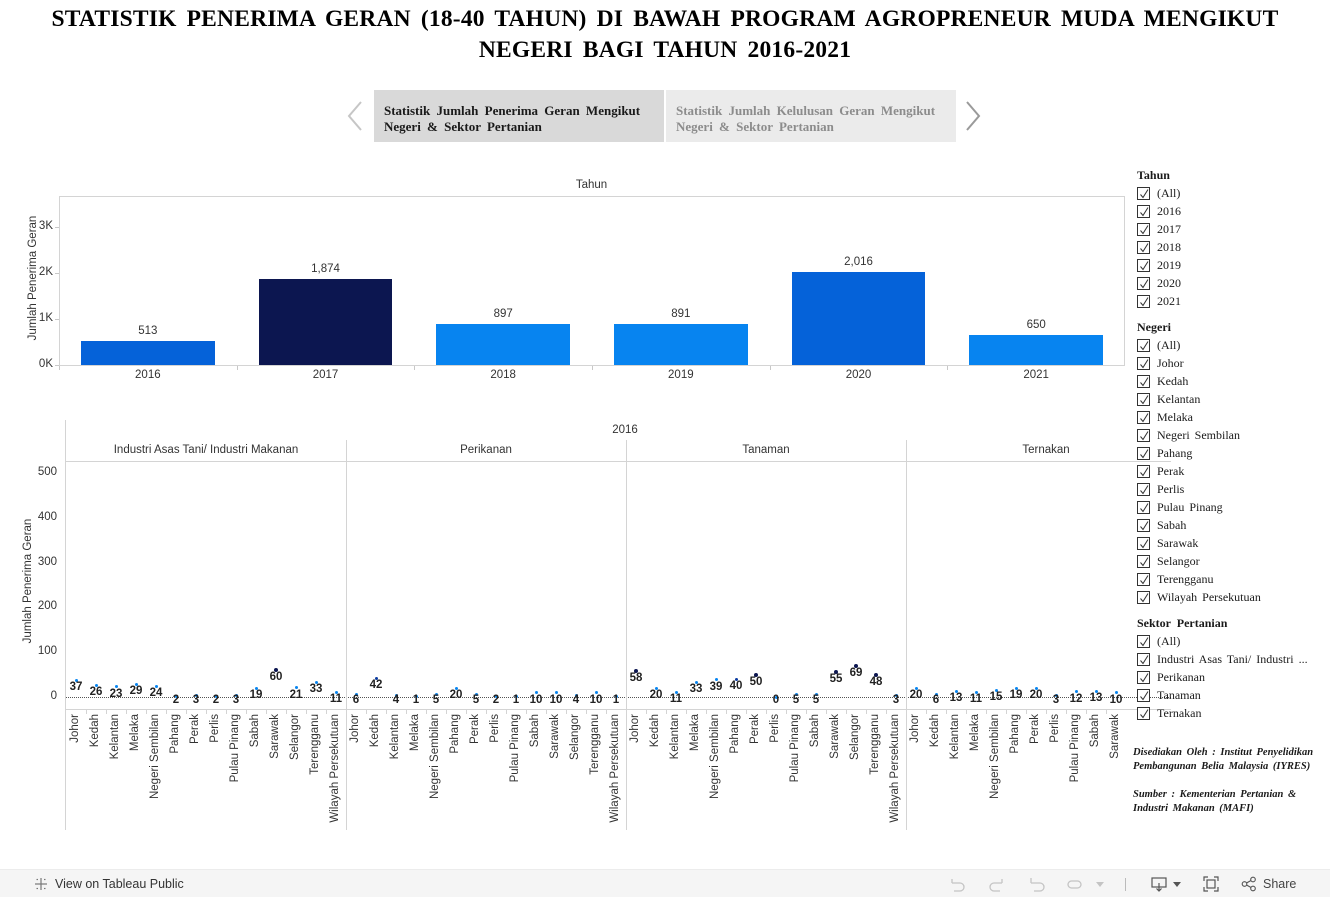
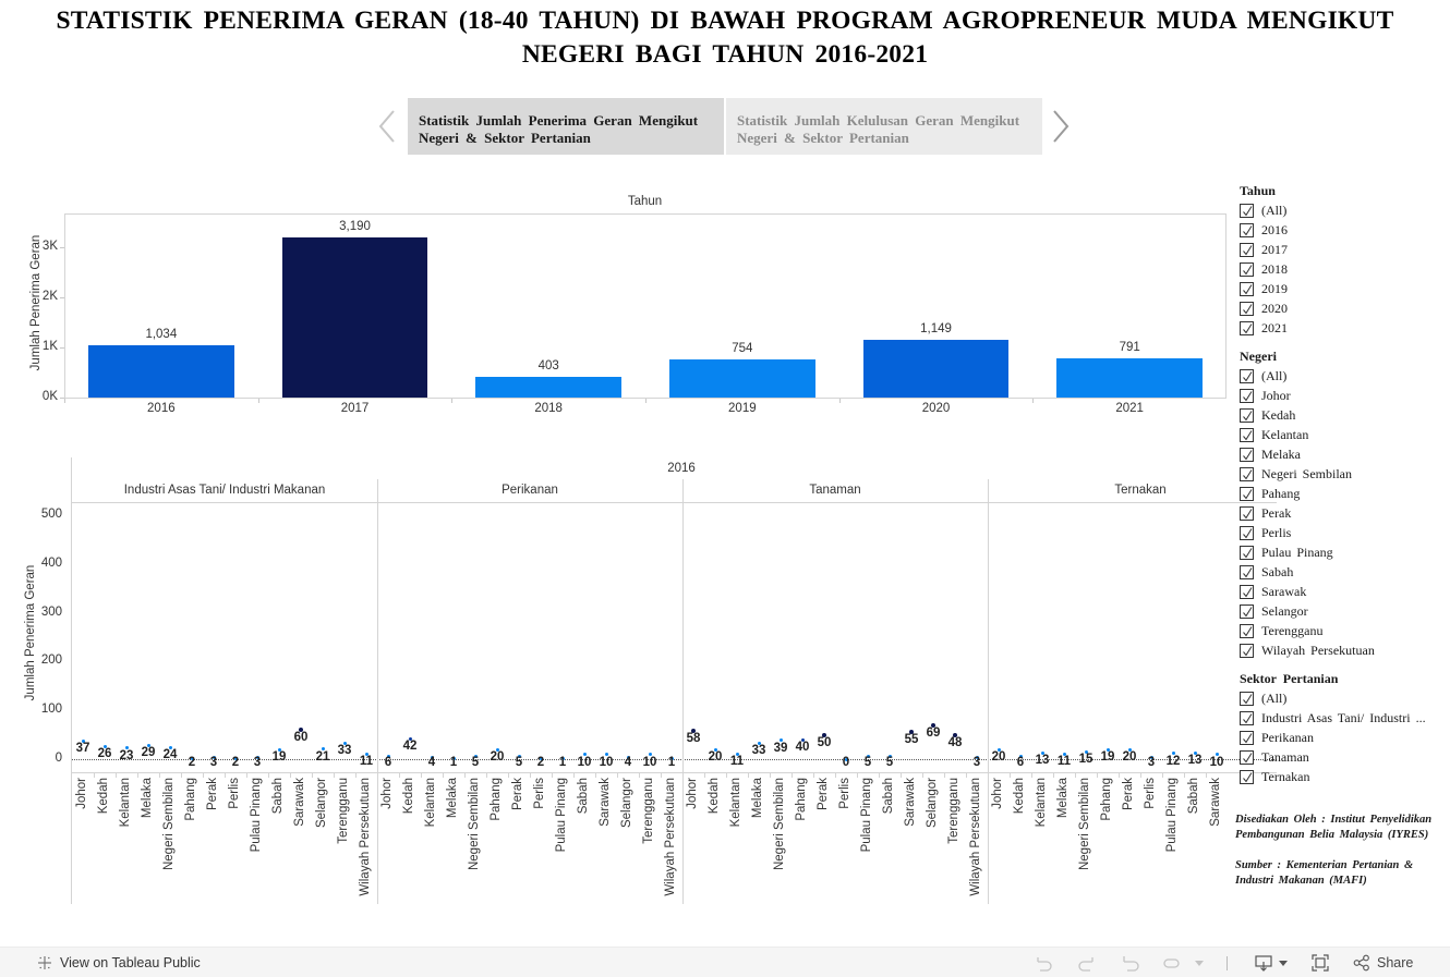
Tahun/2016: 513 -> 1,034
Tahun/2017: 1,874 -> 3,190
Tahun/2018: 897 -> 403
Tahun/2019: 891 -> 754
Tahun/2020: 2,016 -> 1,149
Tahun/2021: 650 -> 791
